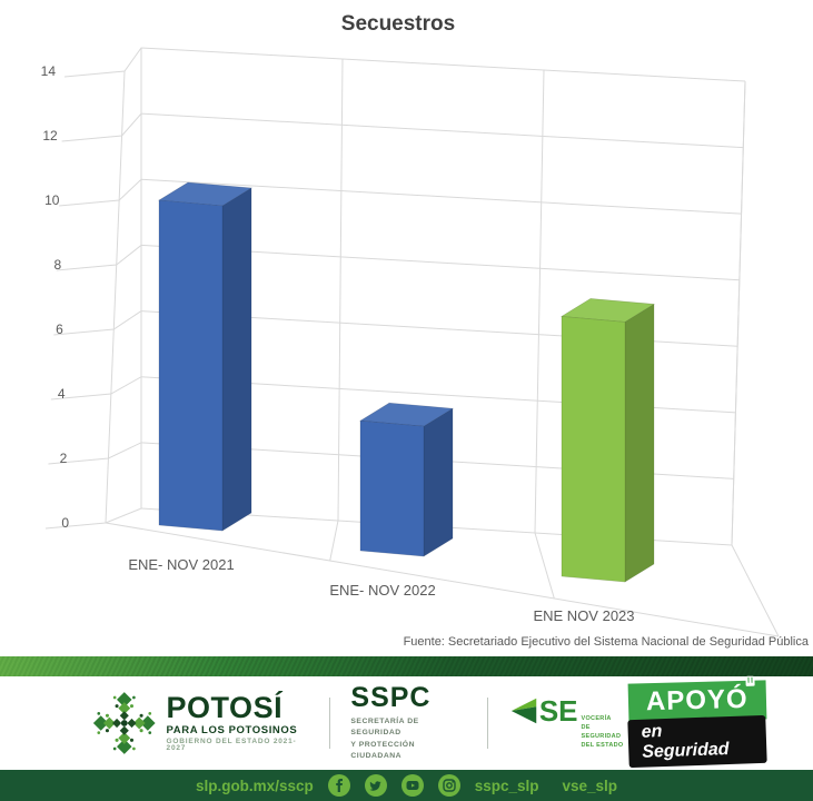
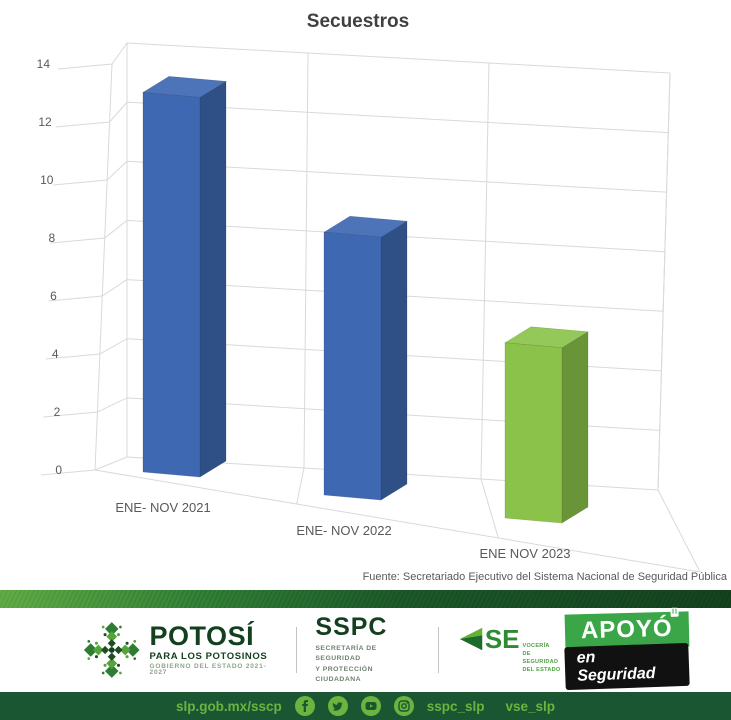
ENE- NOV 2021: 10 -> 13
ENE- NOV 2022: 4 -> 9
ENE NOV 2023: 8 -> 6
